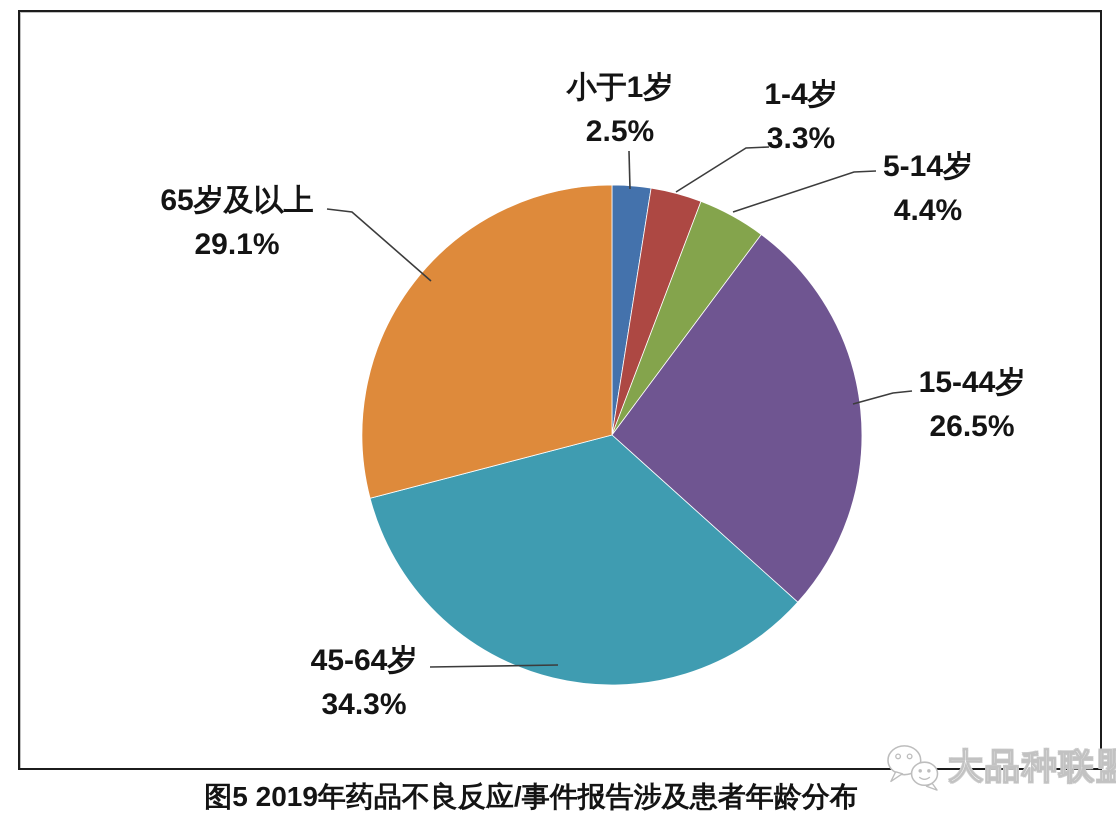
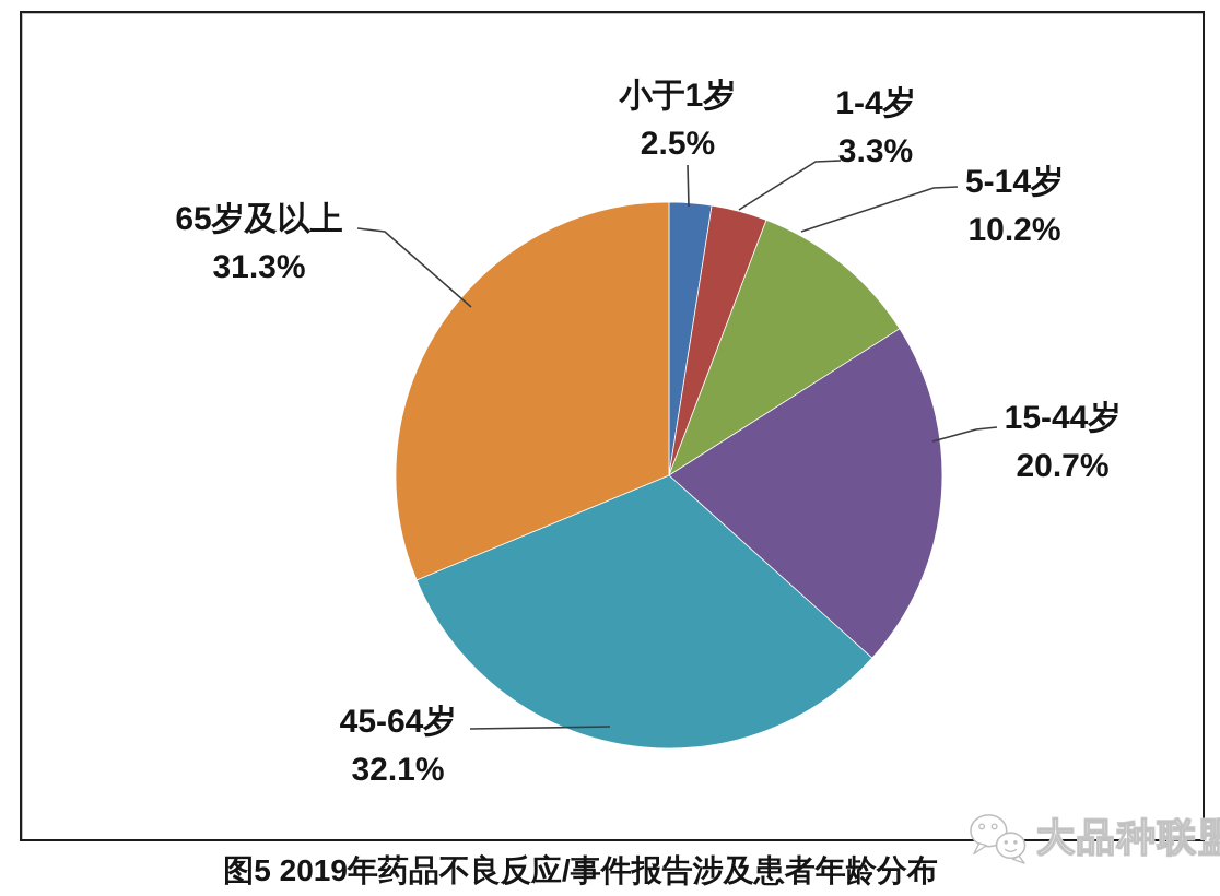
5-14岁: 4.4% -> 10.2%
15-44岁: 26.5% -> 20.7%
45-64岁: 34.3% -> 32.1%
65岁及以上: 29.1% -> 31.3%
